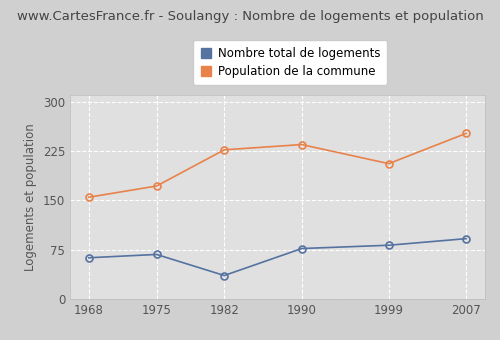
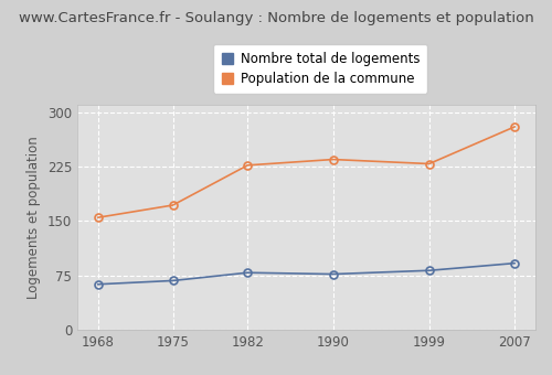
Nombre total de logements/1982: 36 -> 79
Population de la commune/1999: 206 -> 229
Population de la commune/2007: 252 -> 280
